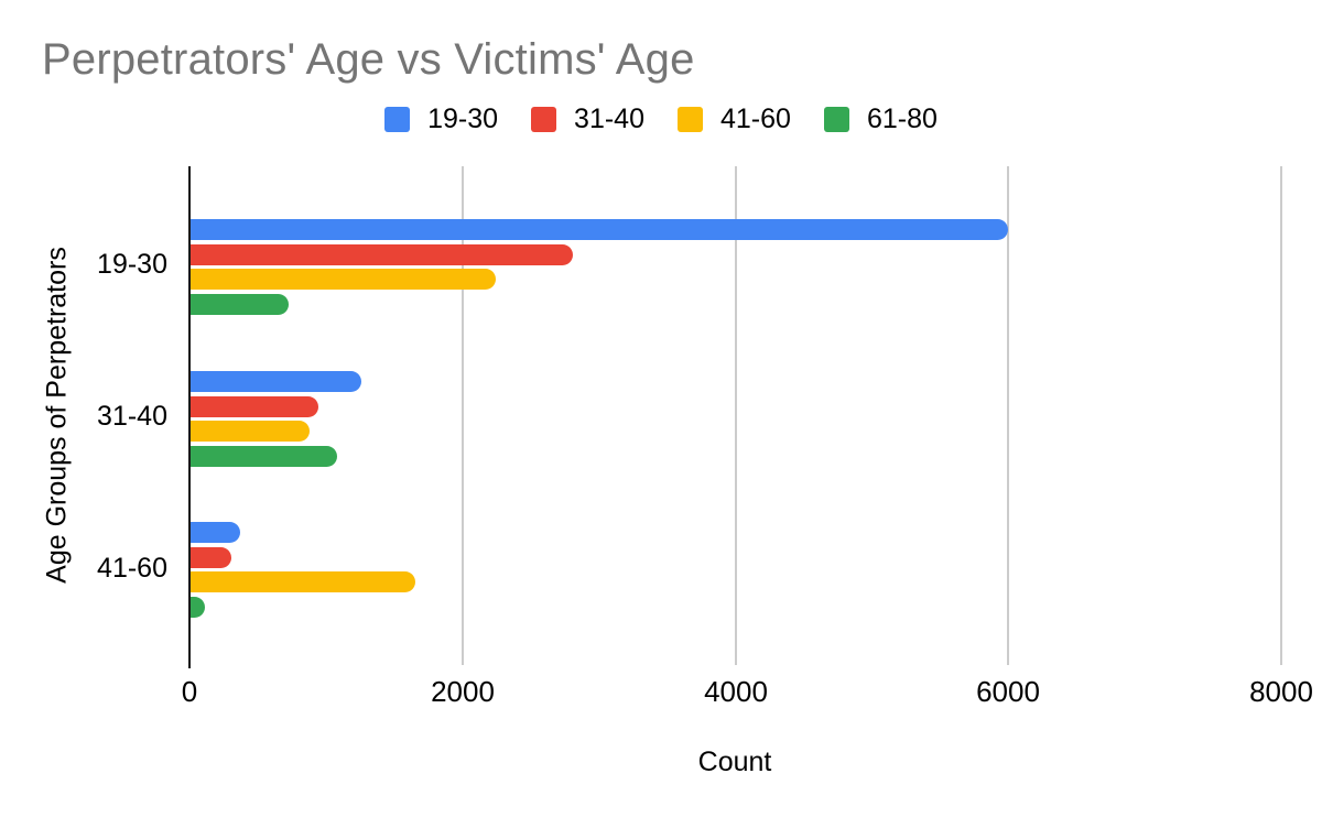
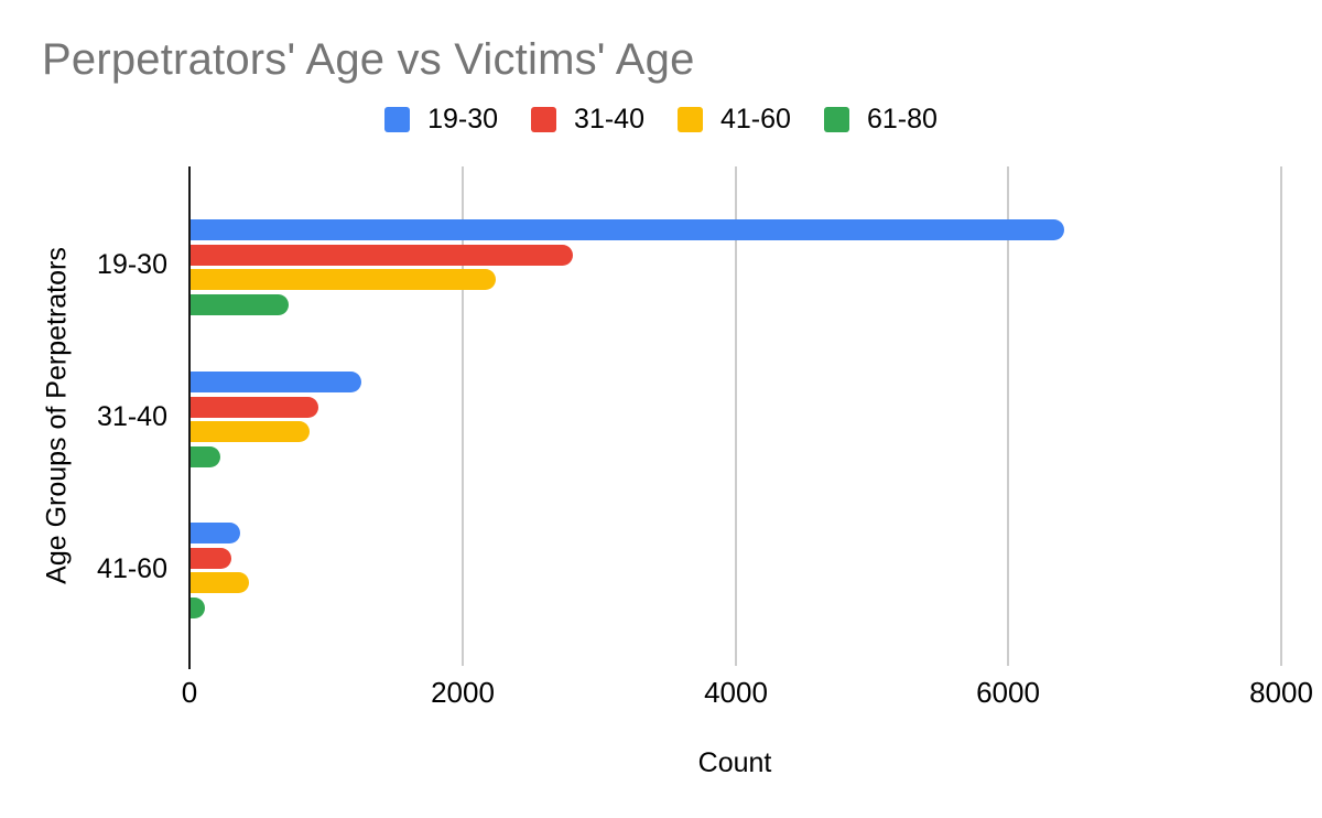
19-30/19-30: 5990 -> 6400
61-80/31-40: 1070 -> 220
41-60/41-60: 1650 -> 430
